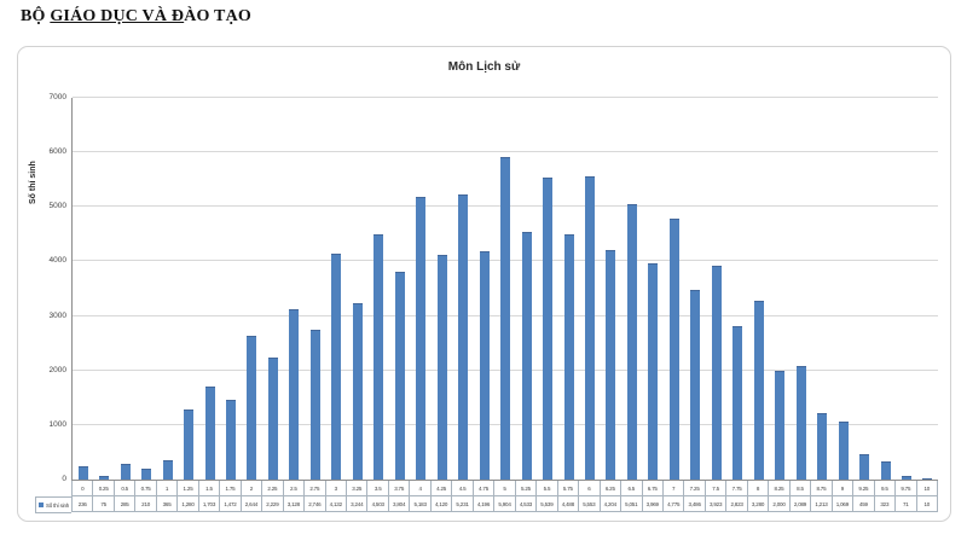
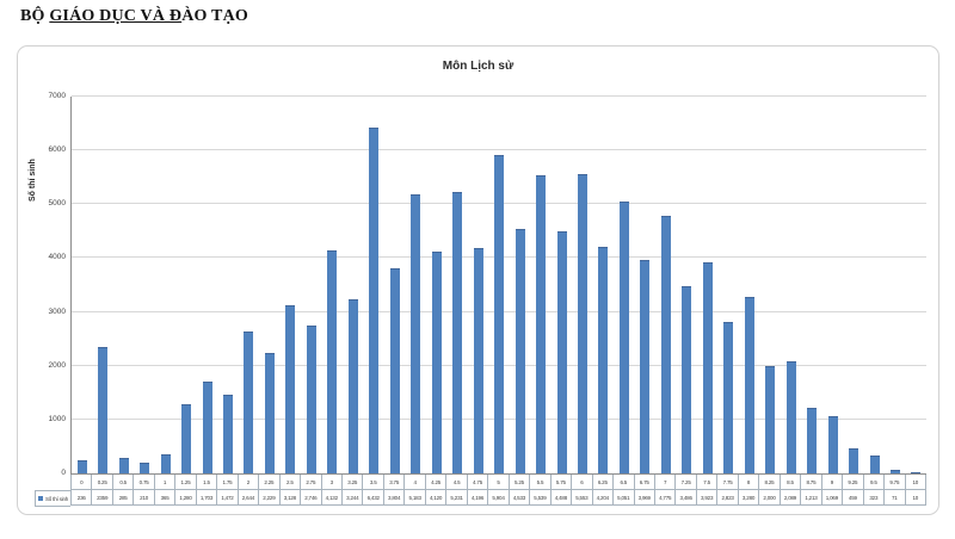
0.25: 75 -> 2359
3.5: 4,503 -> 6,432
